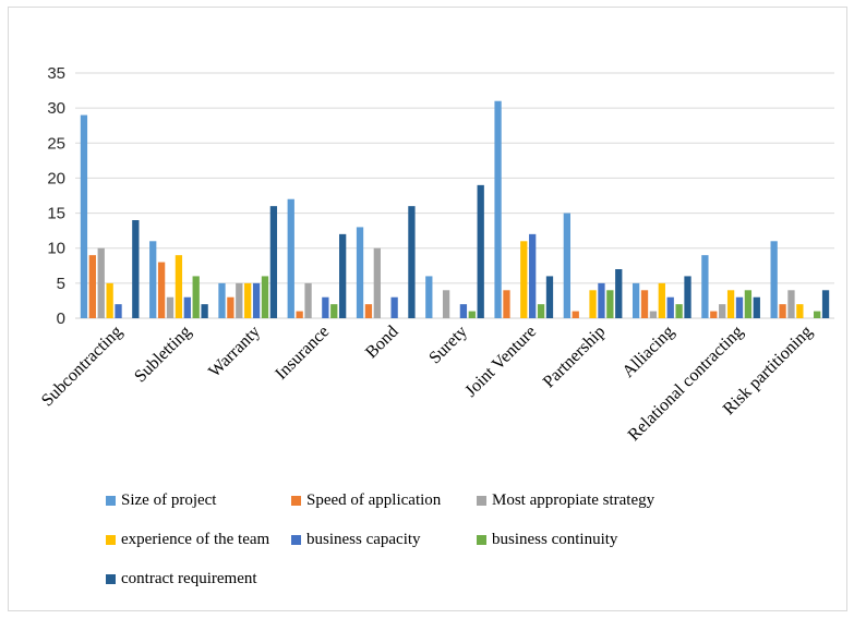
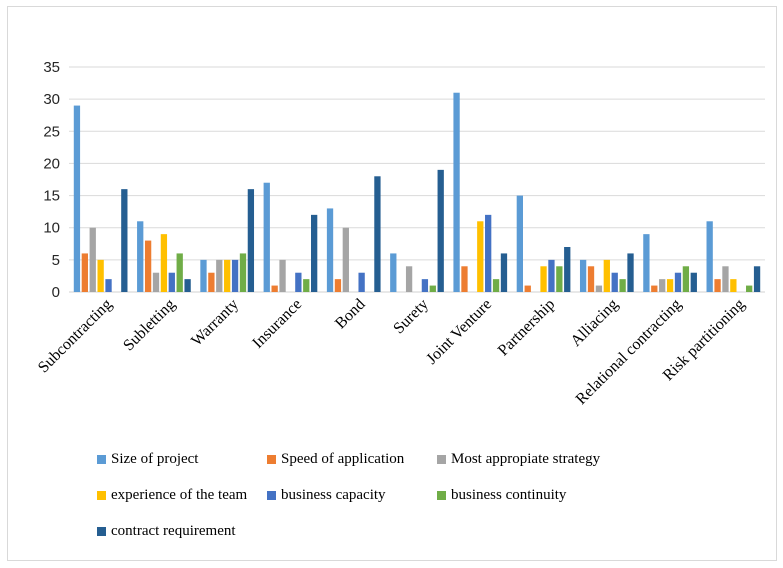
Speed of application/Subcontracting: 9 -> 6
contract requirement/Subcontracting: 14 -> 16
contract requirement/Bond: 16 -> 18
experience of the team/Relational contracting: 4 -> 2
